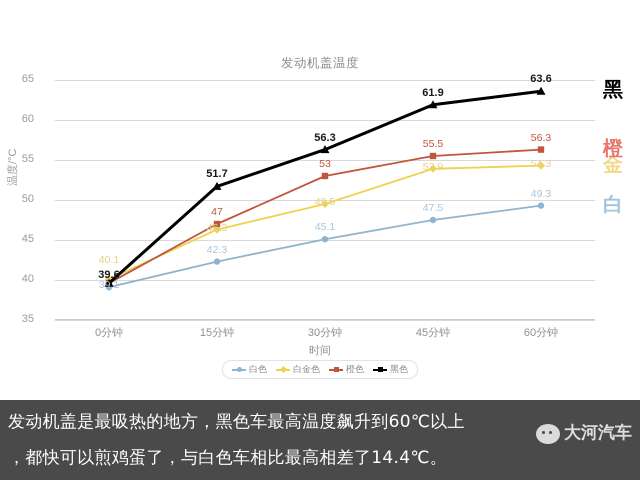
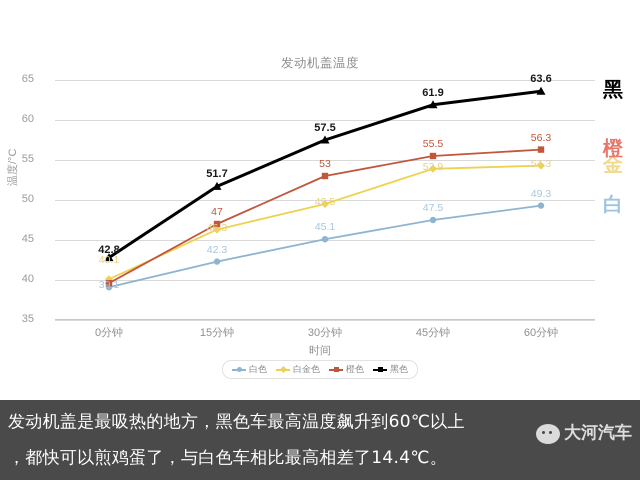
黑色/0分钟: 39.6 -> 42.8
黑色/30分钟: 56.3 -> 57.5
